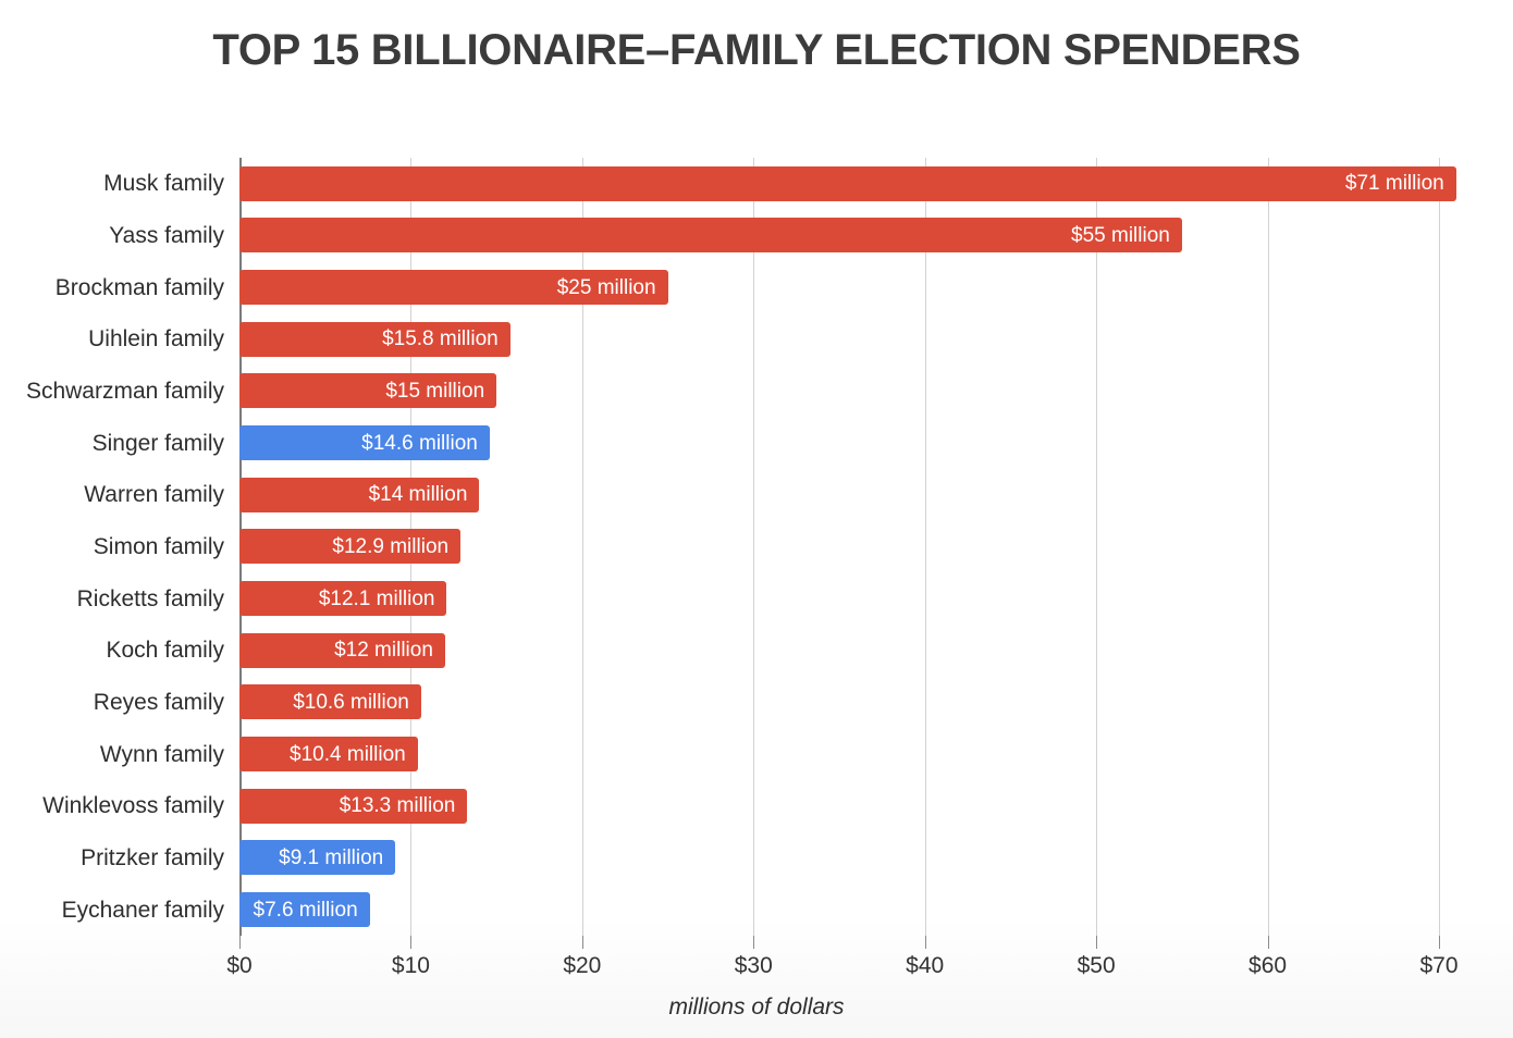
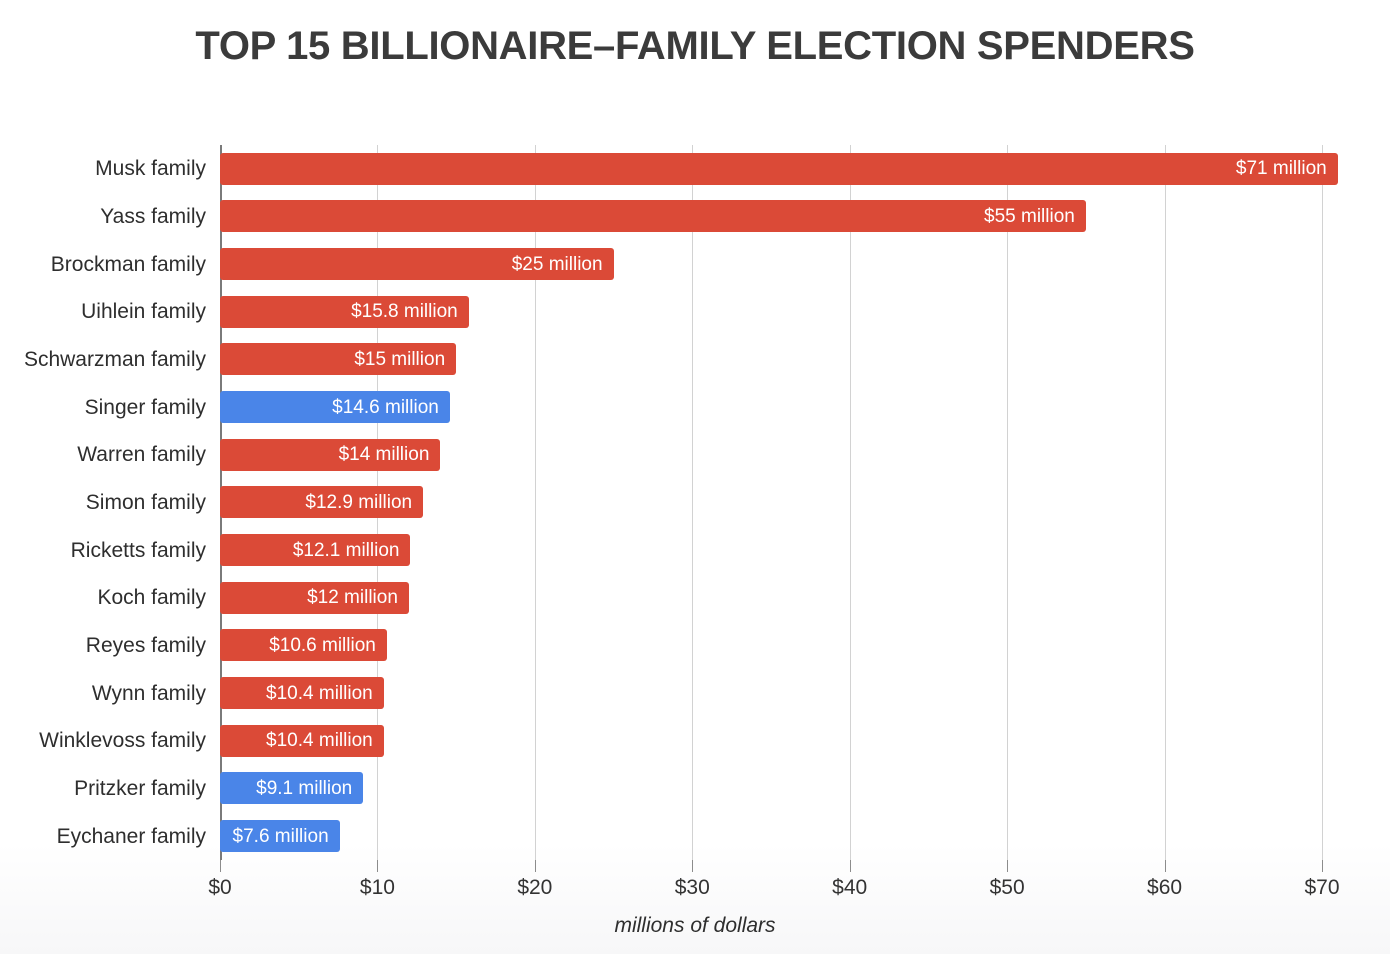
Winklevoss family: $13.3 -> $10.4
